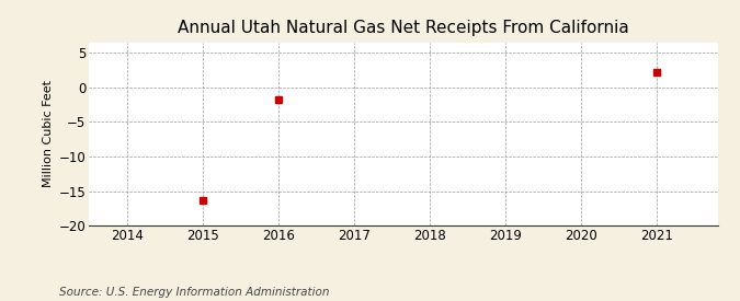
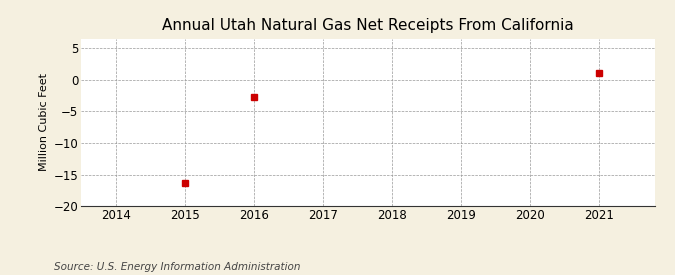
2016: -1.8 -> -2.8
2021: 2.2 -> 1.0
